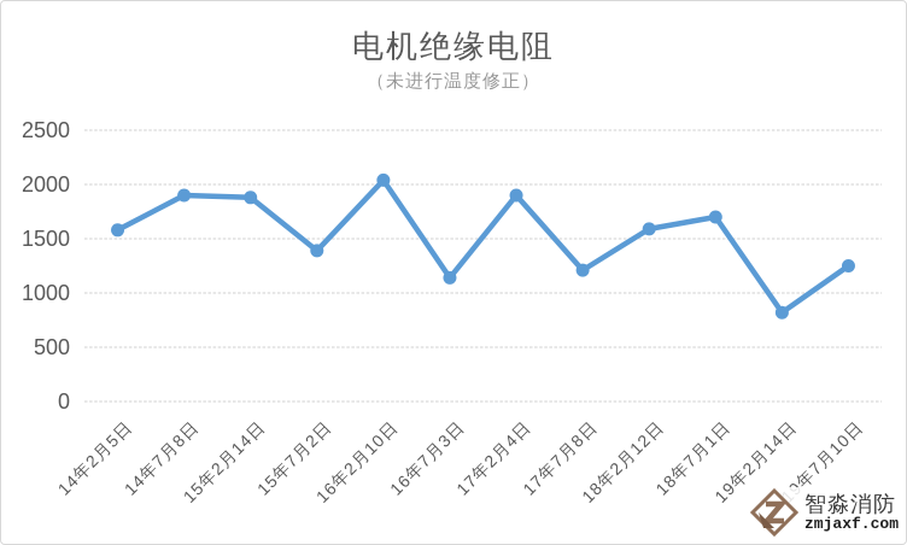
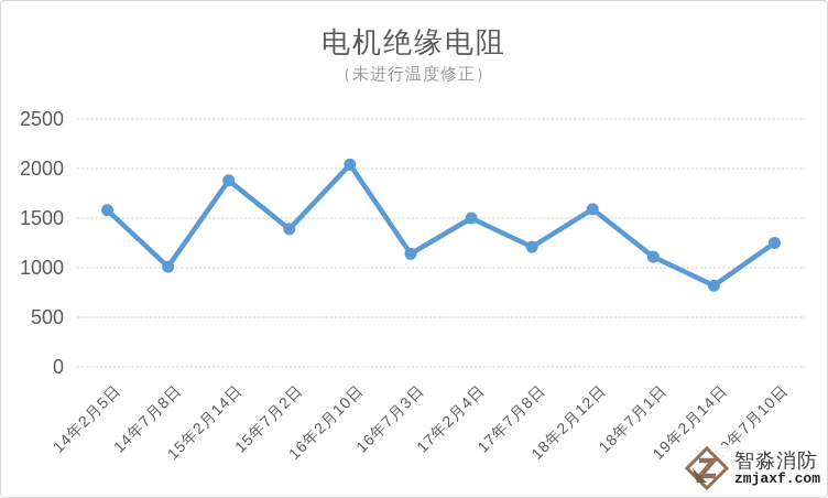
14年7月8日: 1900 -> 1000
17年2月4日: 1900 -> 1500
18年7月1日: 1700 -> 1100
